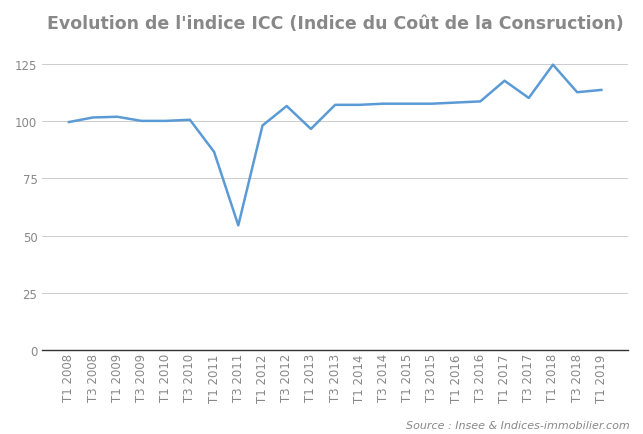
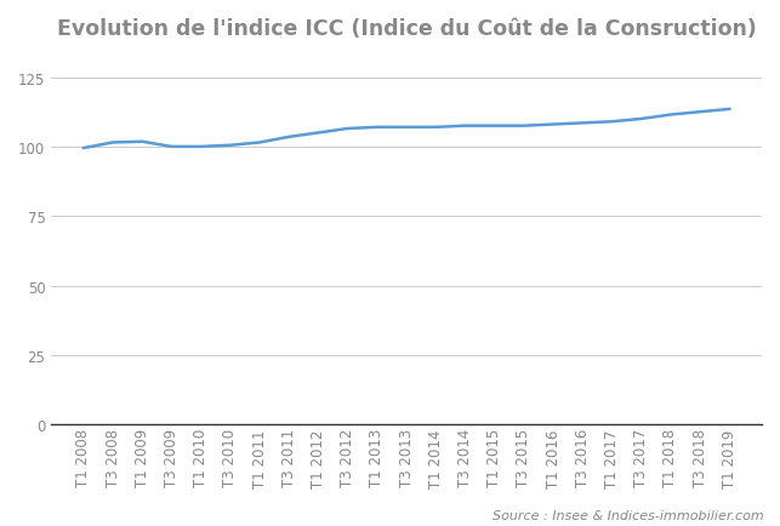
T1 2011: 86.5 -> 101.5
T3 2011: 54.5 -> 103.5
T1 2012: 98.0 -> 105.0
T1 2013: 96.5 -> 107.0
T1 2017: 117.5 -> 109.0
T1 2018: 124.5 -> 111.5
